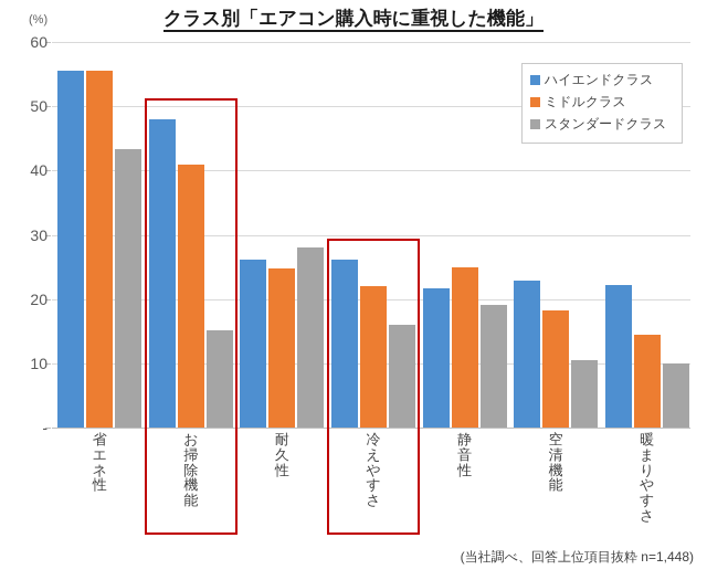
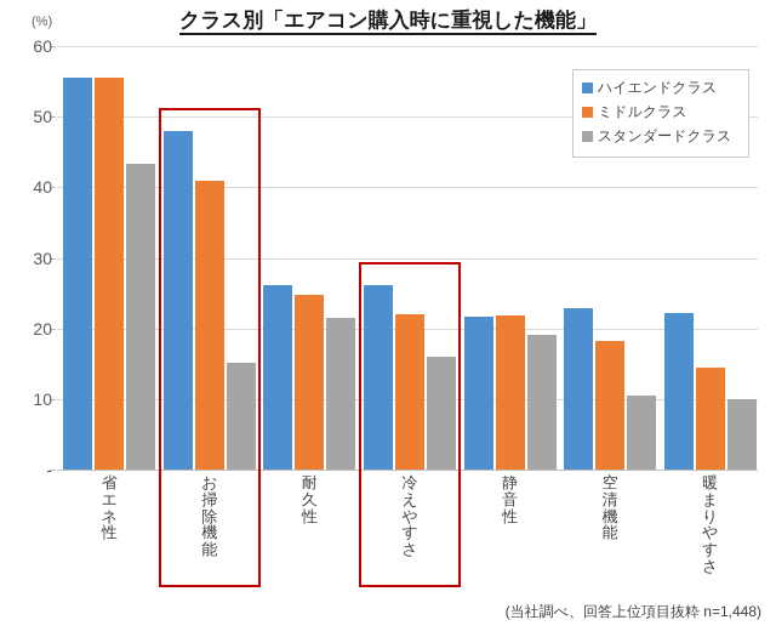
スタンダードクラス/耐久性: 28 -> 22
ミドルクラス/静音性: 25 -> 22
